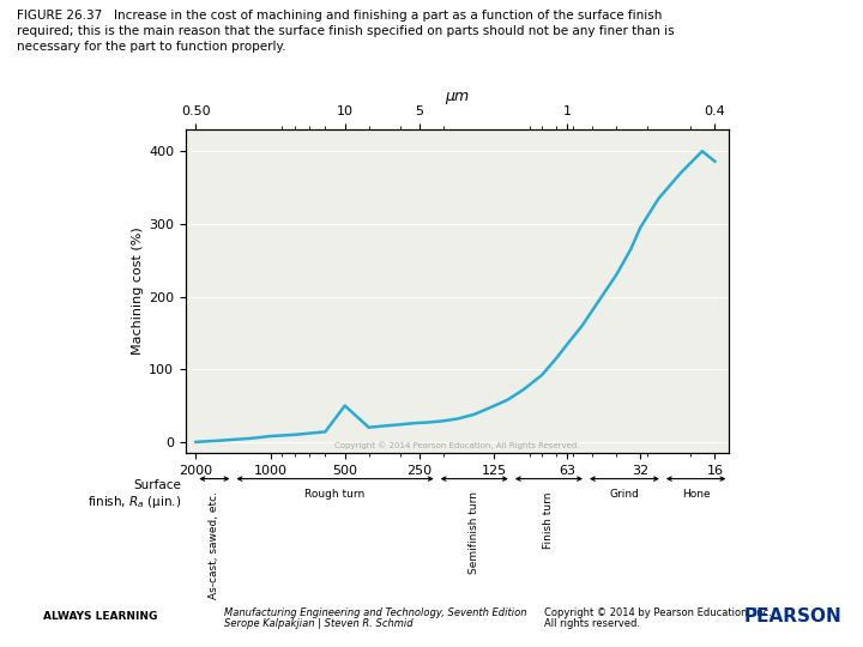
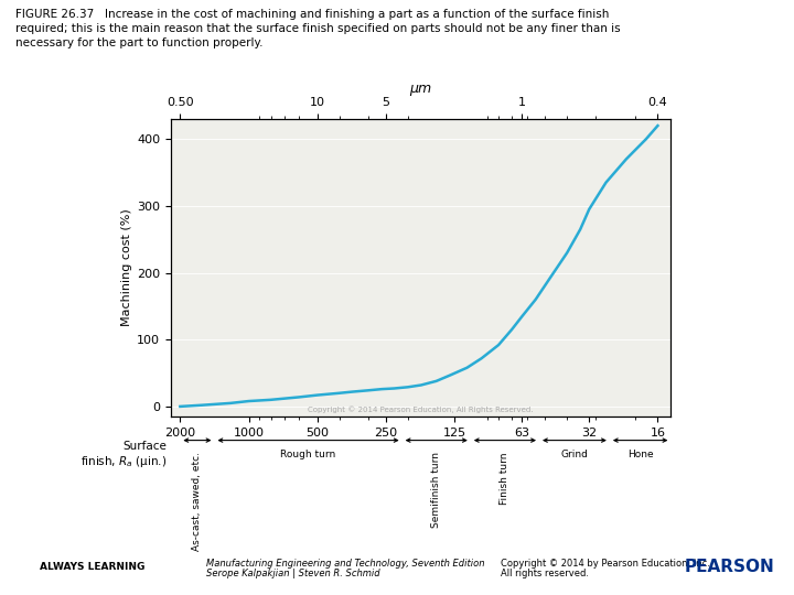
500: 50 -> 17
16: 386 -> 420
